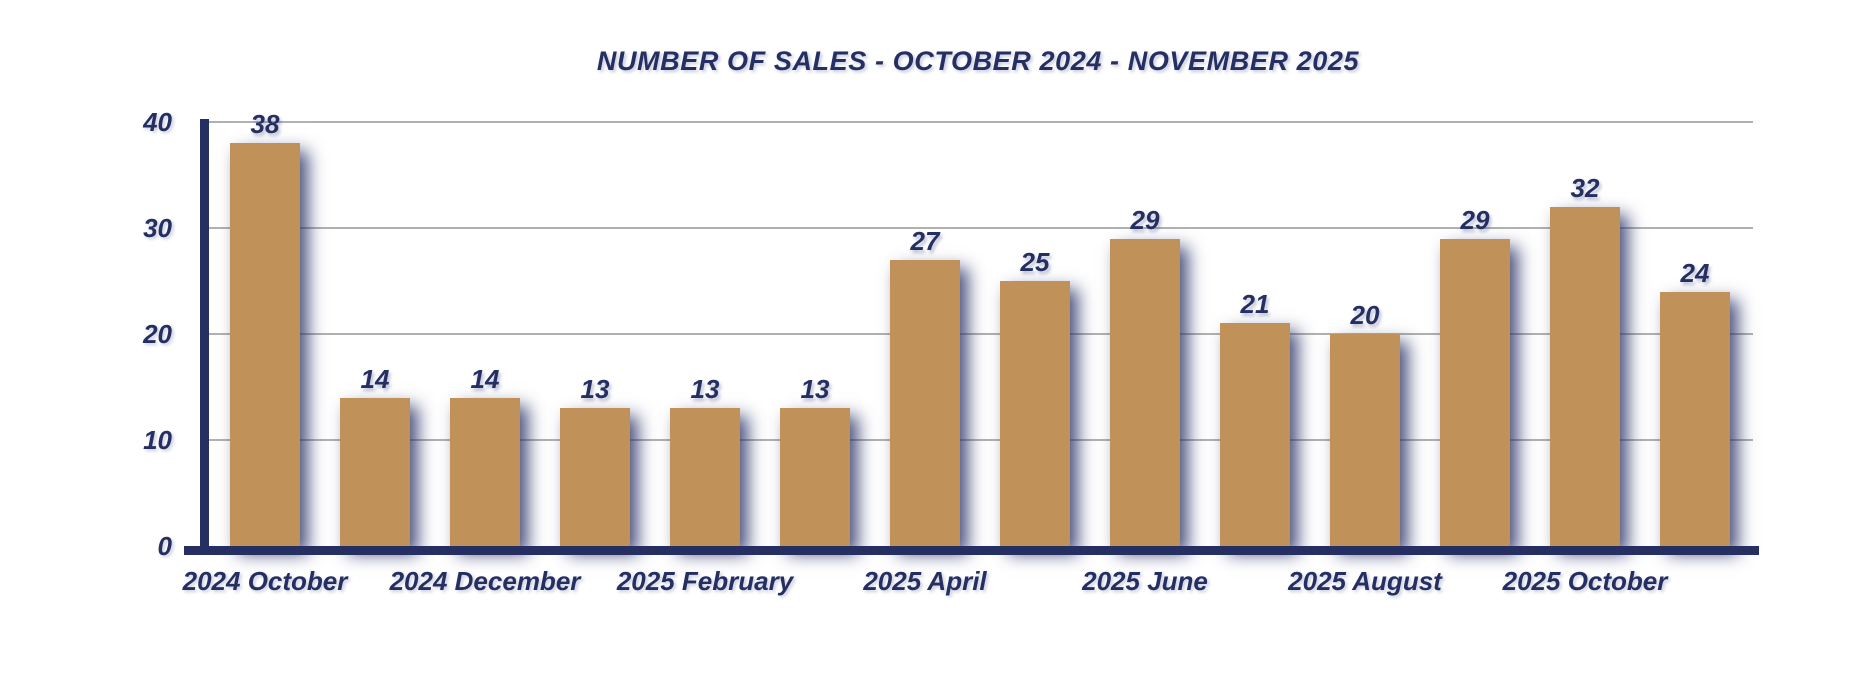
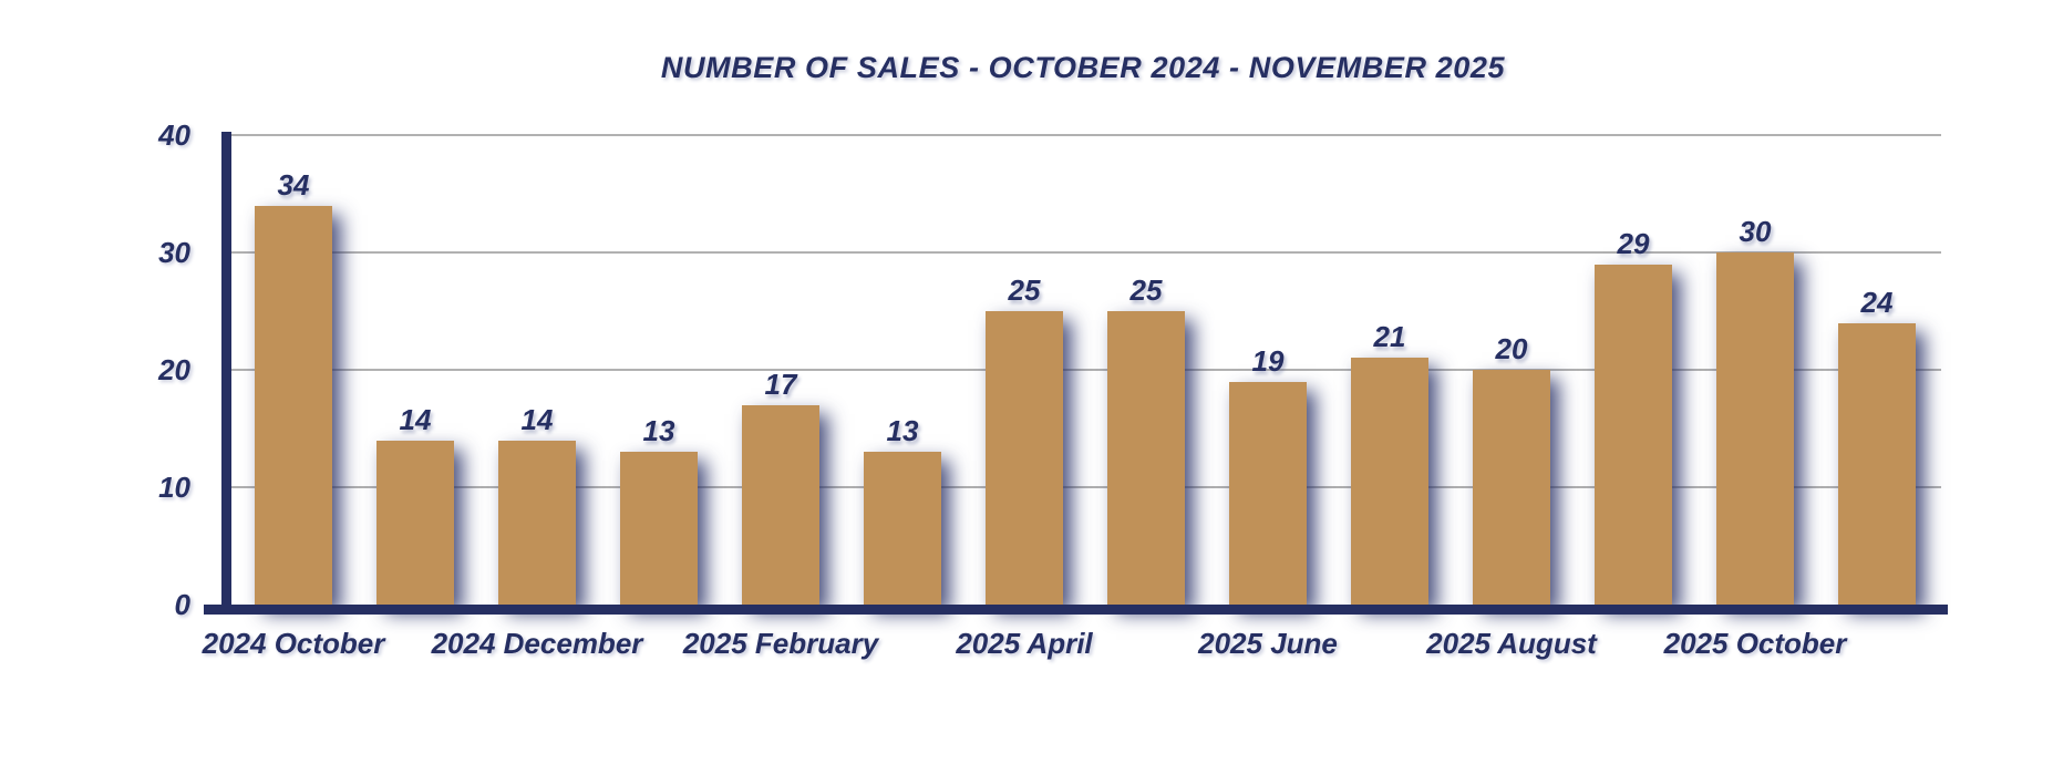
2024 October: 38 -> 34
2025 February: 13 -> 17
2025 April: 27 -> 25
2025 June: 29 -> 19
2025 October: 32 -> 30
